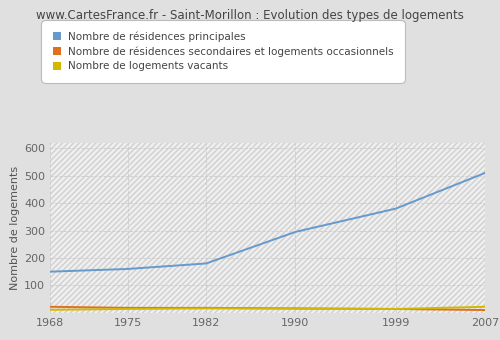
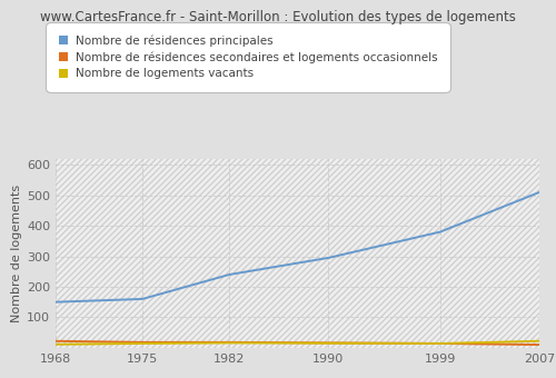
Nombre de résidences principales/1982: 180 -> 240
